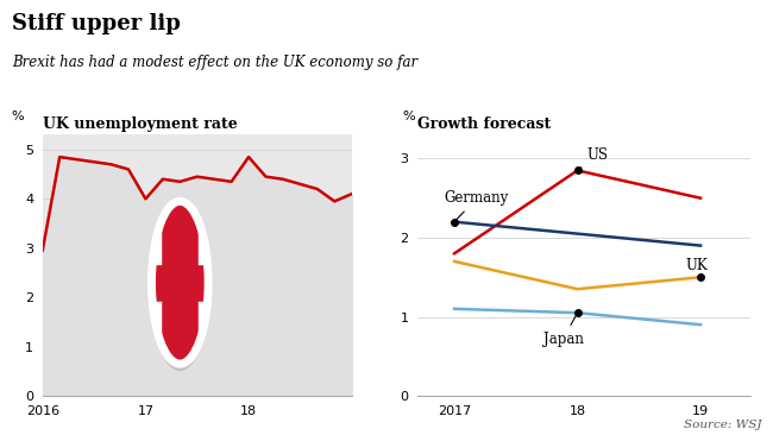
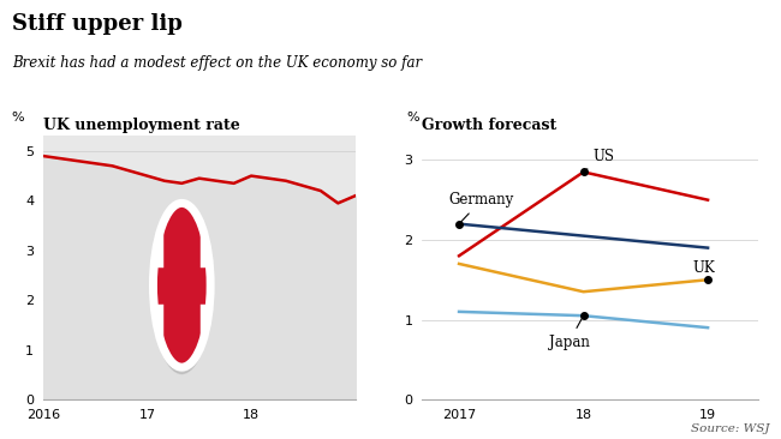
UK unemployment rate/2016: 2.95 -> 4.90
UK unemployment rate/17: 4.00 -> 4.50
UK unemployment rate/18: 4.85 -> 4.50
